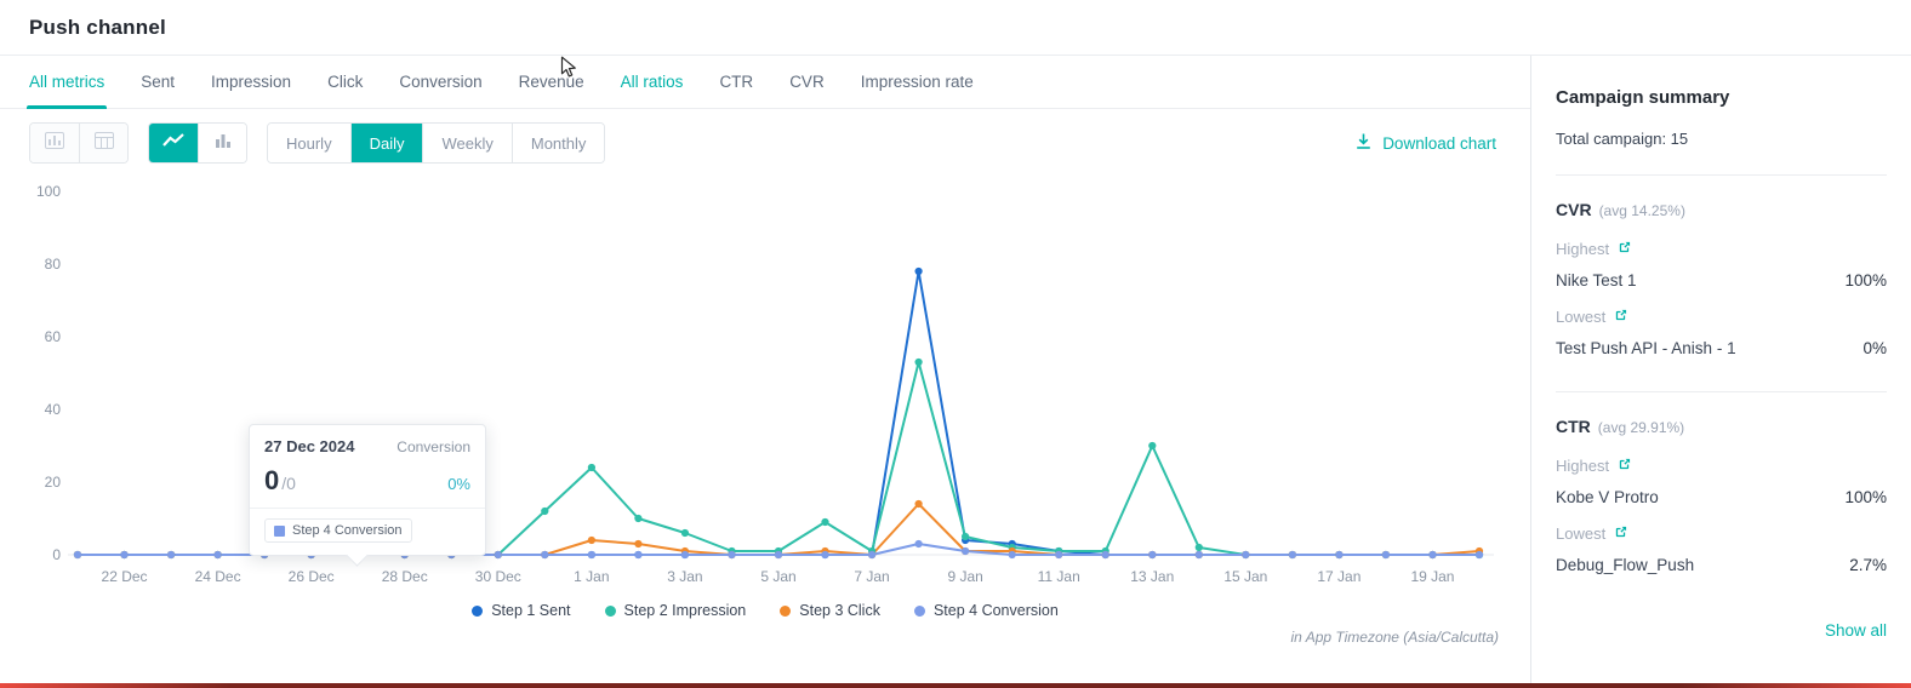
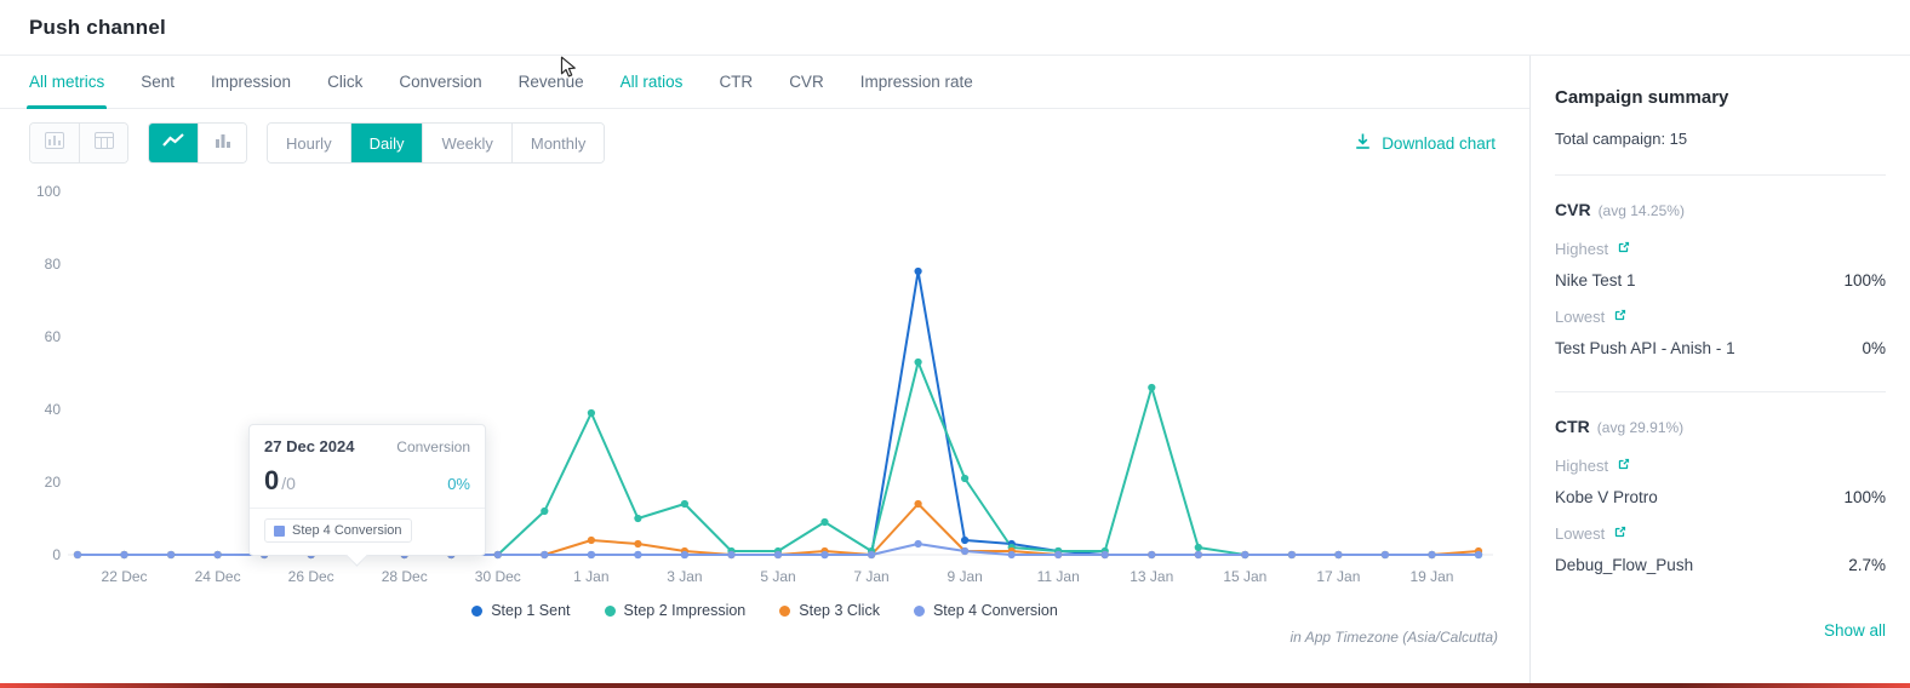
Step 2 Impression/1 Jan: 24 -> 39
Step 2 Impression/3 Jan: 6 -> 14
Step 2 Impression/9 Jan: 5 -> 21
Step 2 Impression/13 Jan: 30 -> 46
